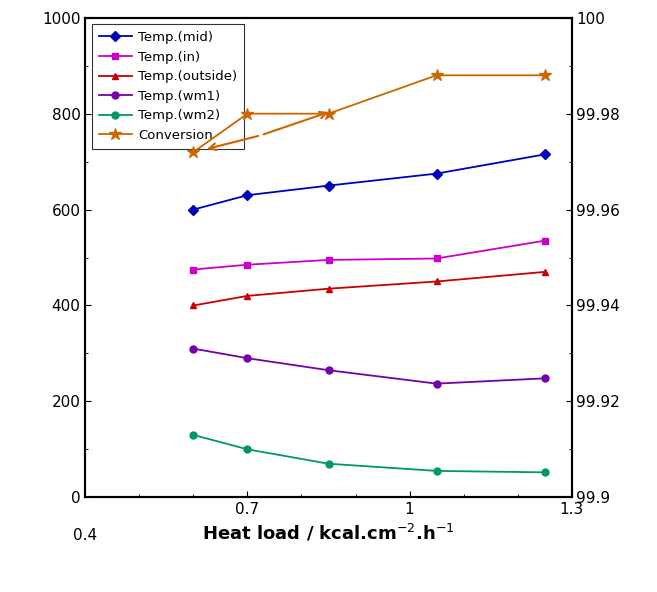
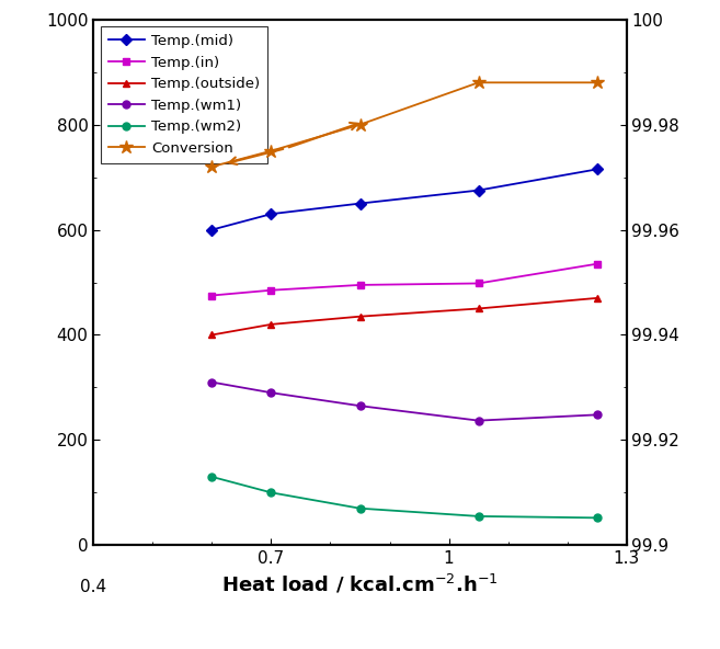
Conversion/0.7: 99.980 -> 99.975
